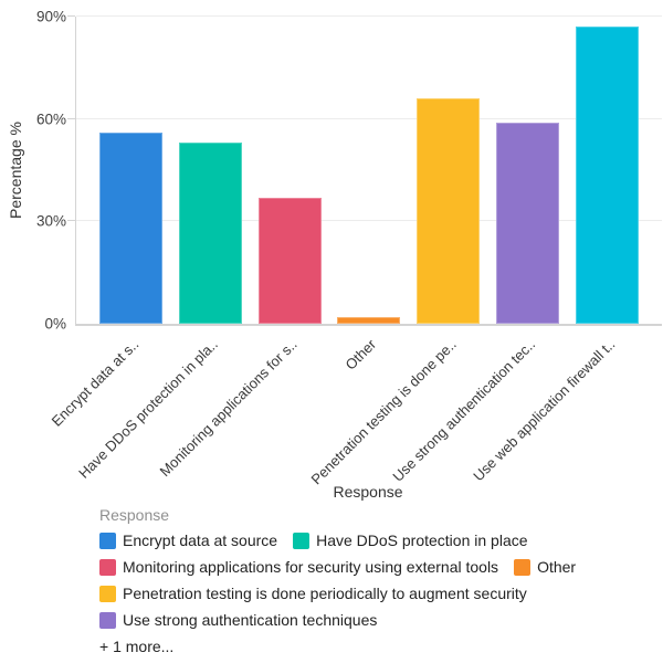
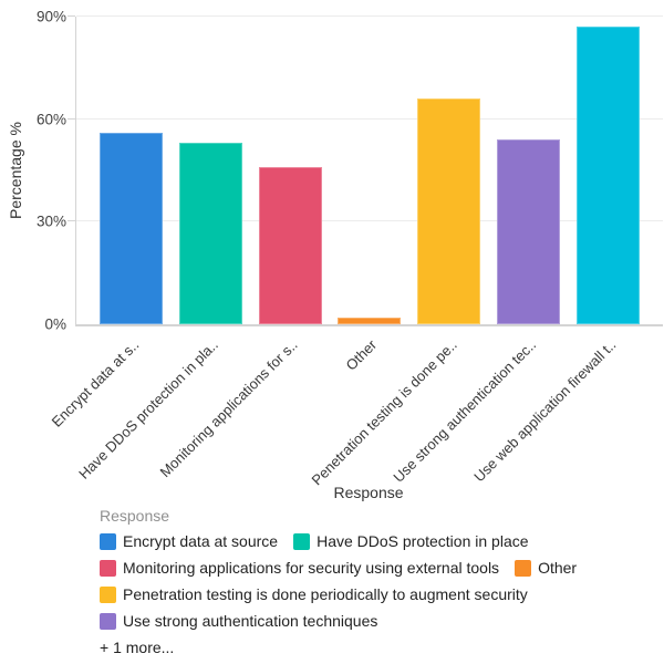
Monitoring applications for security using external tools: 37% -> 46%
Use strong authentication techniques: 59% -> 54%
